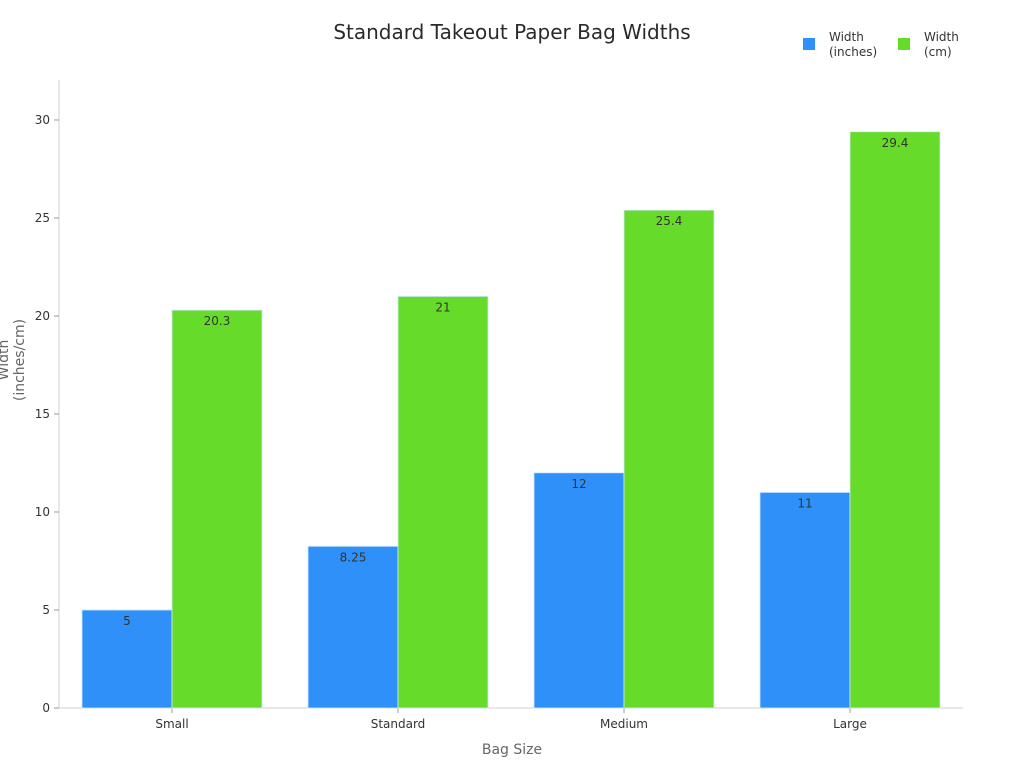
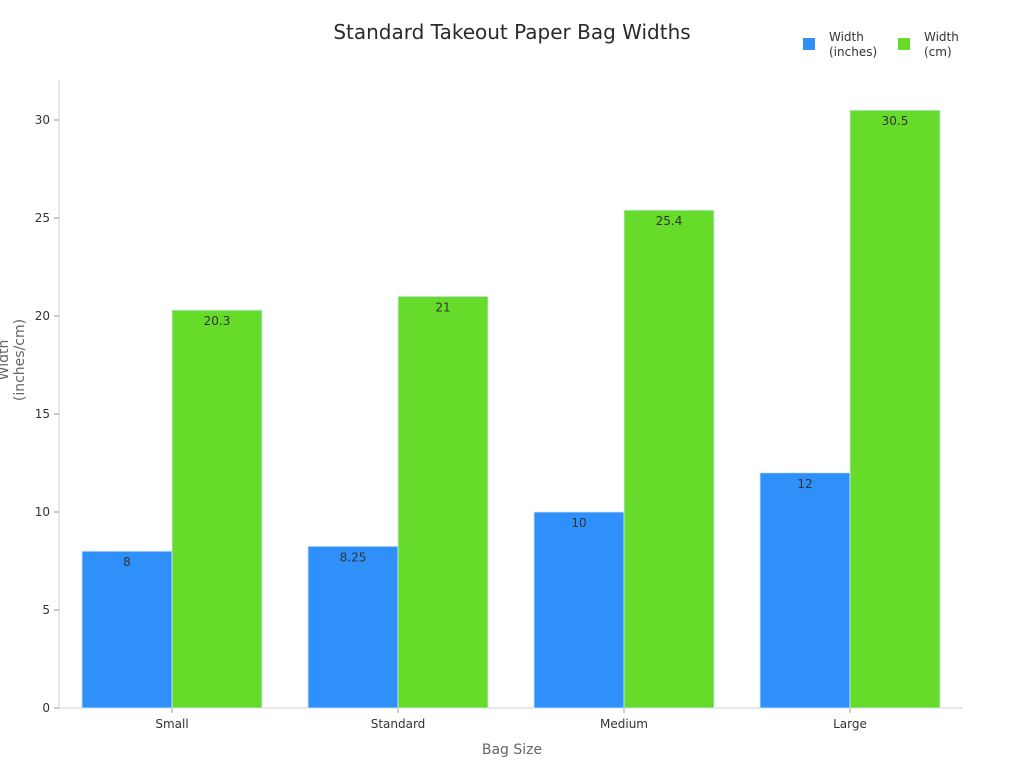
Width (inches)/Small: 5 -> 8
Width (inches)/Medium: 12 -> 10
Width (inches)/Large: 11 -> 12
Width (cm)/Large: 29.4 -> 30.5
